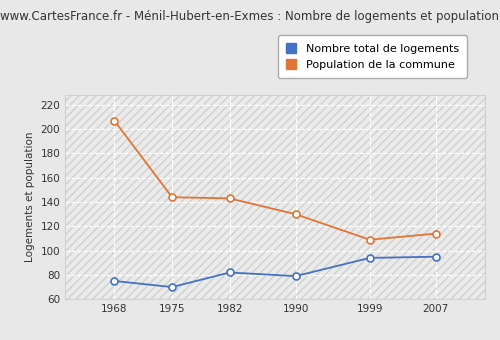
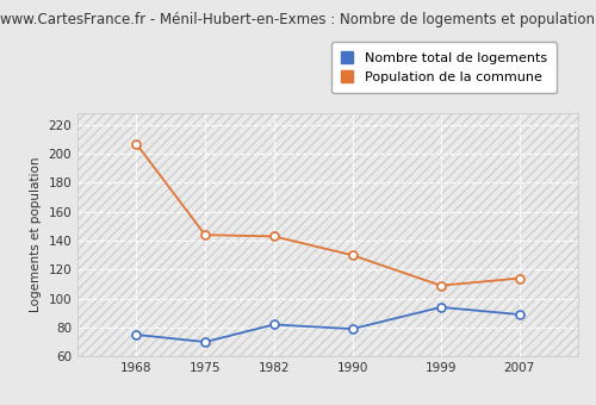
Nombre total de logements/2007: 95 -> 89
